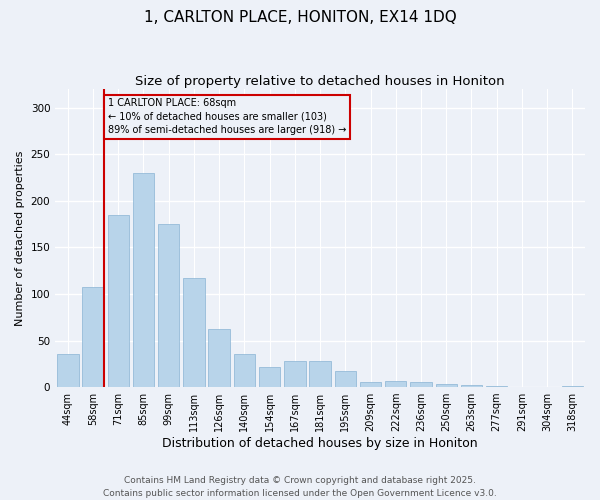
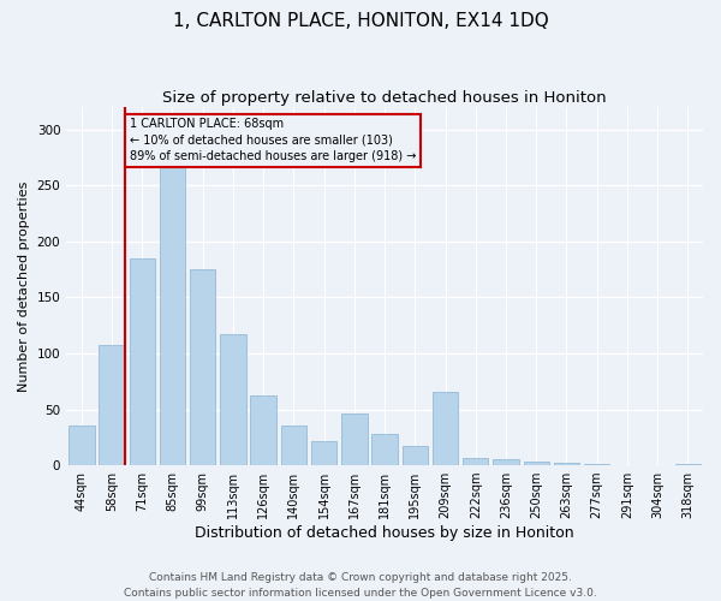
85sqm: 230 -> 266
167sqm: 28 -> 46
209sqm: 5 -> 66
